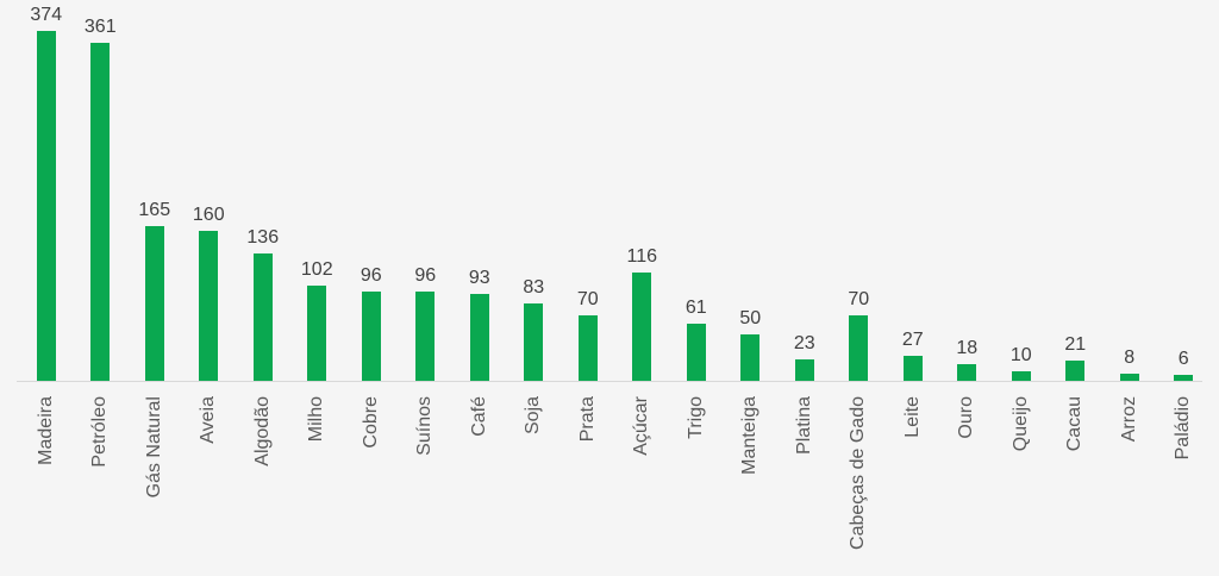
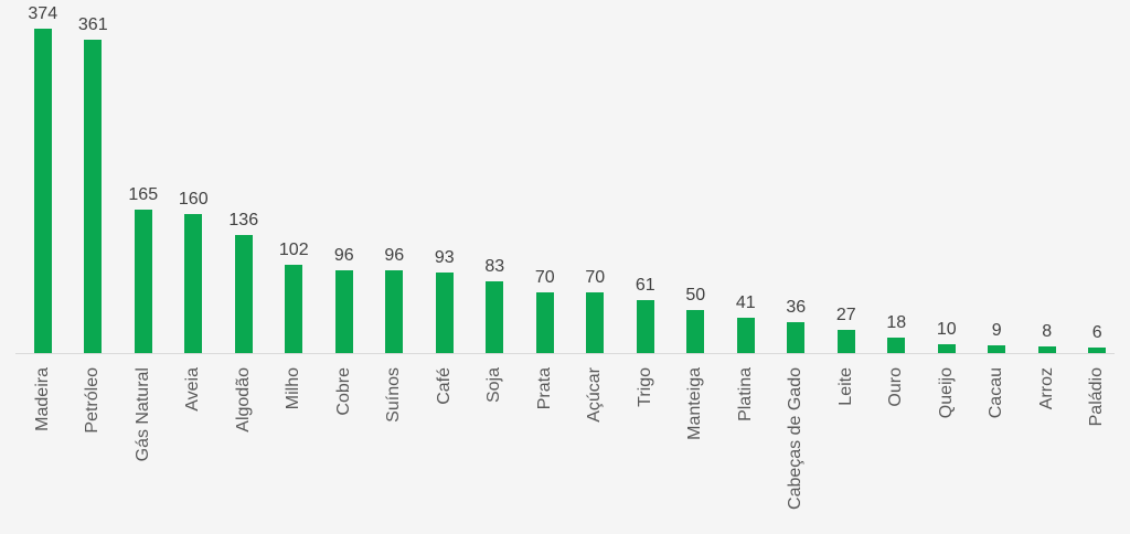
Açúcar: 116 -> 70
Platina: 23 -> 41
Cabeças de Gado: 70 -> 36
Cacau: 21 -> 9
